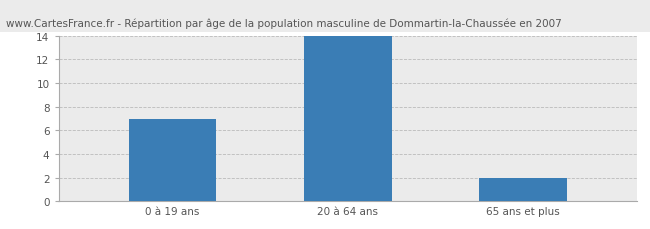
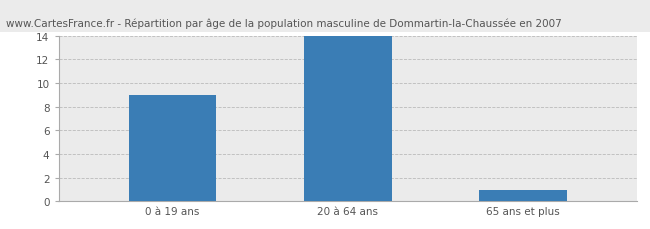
0 à 19 ans: 7 -> 9
65 ans et plus: 2 -> 1
